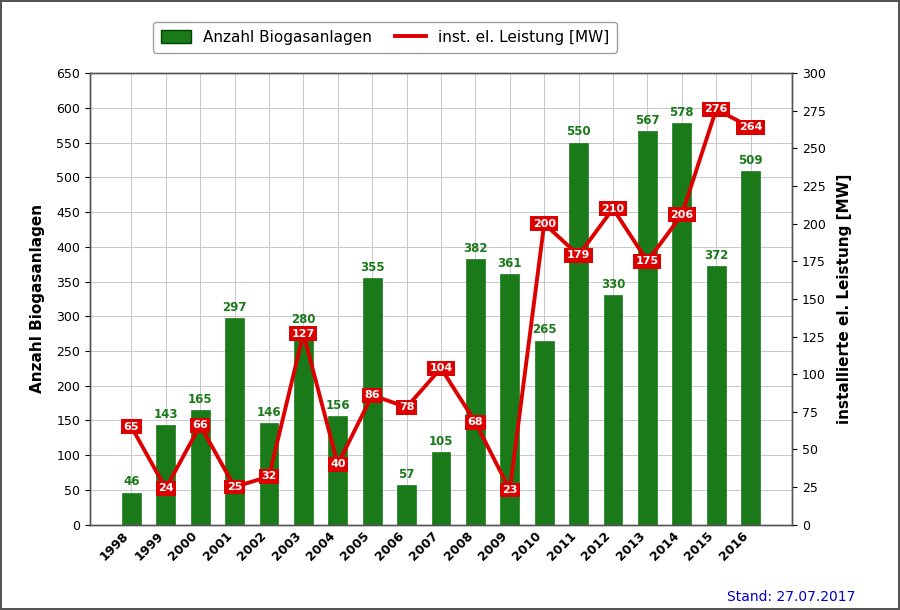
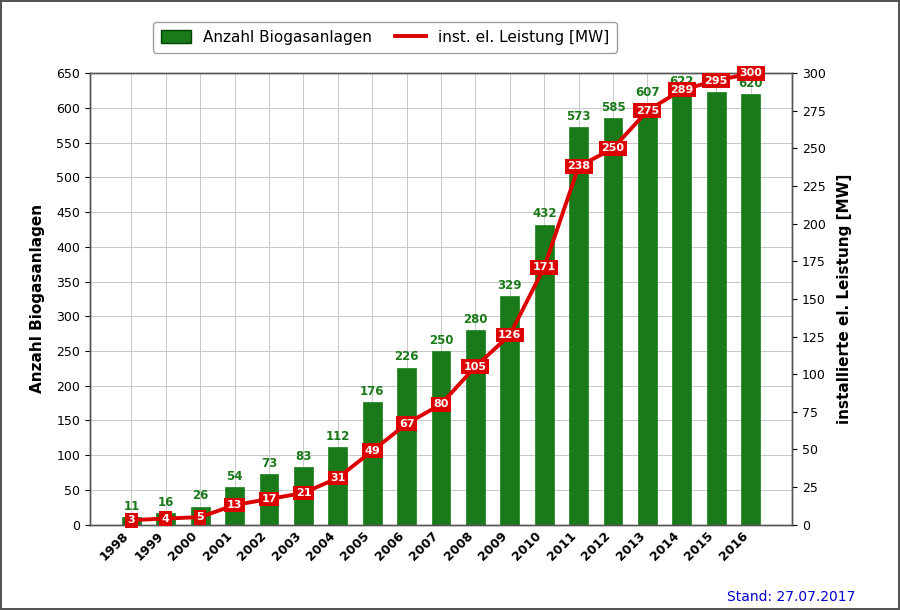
Anzahl Biogasanlagen/1998: 46 -> 11
inst. el. Leistung [MW]/1998: 65 -> 3
Anzahl Biogasanlagen/1999: 143 -> 16
inst. el. Leistung [MW]/1999: 24 -> 4
Anzahl Biogasanlagen/2000: 165 -> 26
inst. el. Leistung [MW]/2000: 66 -> 5
Anzahl Biogasanlagen/2001: 297 -> 54
inst. el. Leistung [MW]/2001: 25 -> 13
Anzahl Biogasanlagen/2002: 146 -> 73
inst. el. Leistung [MW]/2002: 32 -> 17
Anzahl Biogasanlagen/2003: 280 -> 83
inst. el. Leistung [MW]/2003: 127 -> 21
Anzahl Biogasanlagen/2004: 156 -> 112
inst. el. Leistung [MW]/2004: 40 -> 31
Anzahl Biogasanlagen/2005: 355 -> 176
inst. el. Leistung [MW]/2005: 86 -> 49
Anzahl Biogasanlagen/2006: 57 -> 226
inst. el. Leistung [MW]/2006: 78 -> 67
Anzahl Biogasanlagen/2007: 105 -> 250
inst. el. Leistung [MW]/2007: 104 -> 80
Anzahl Biogasanlagen/2008: 382 -> 280
inst. el. Leistung [MW]/2008: 68 -> 105
Anzahl Biogasanlagen/2009: 361 -> 329
inst. el. Leistung [MW]/2009: 23 -> 126
Anzahl Biogasanlagen/2010: 265 -> 432
inst. el. Leistung [MW]/2010: 200 -> 171
Anzahl Biogasanlagen/2011: 550 -> 573
inst. el. Leistung [MW]/2011: 179 -> 238
Anzahl Biogasanlagen/2012: 330 -> 585
inst. el. Leistung [MW]/2012: 210 -> 250
Anzahl Biogasanlagen/2013: 567 -> 607
inst. el. Leistung [MW]/2013: 175 -> 275
Anzahl Biogasanlagen/2014: 578 -> 622
inst. el. Leistung [MW]/2014: 206 -> 289
Anzahl Biogasanlagen/2015: 372 -> 623
inst. el. Leistung [MW]/2015: 276 -> 295
Anzahl Biogasanlagen/2016: 509 -> 620
inst. el. Leistung [MW]/2016: 264 -> 300
